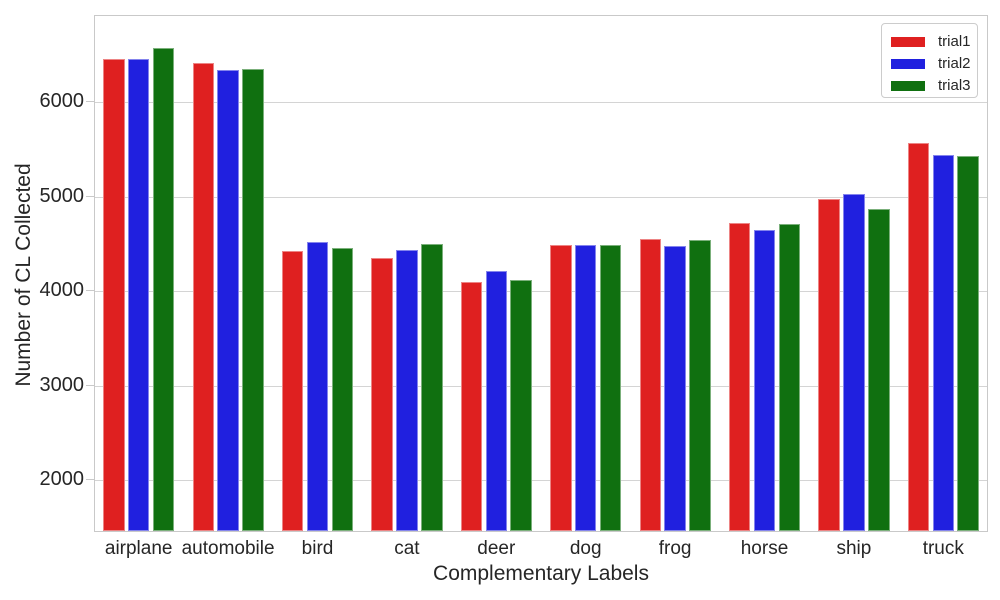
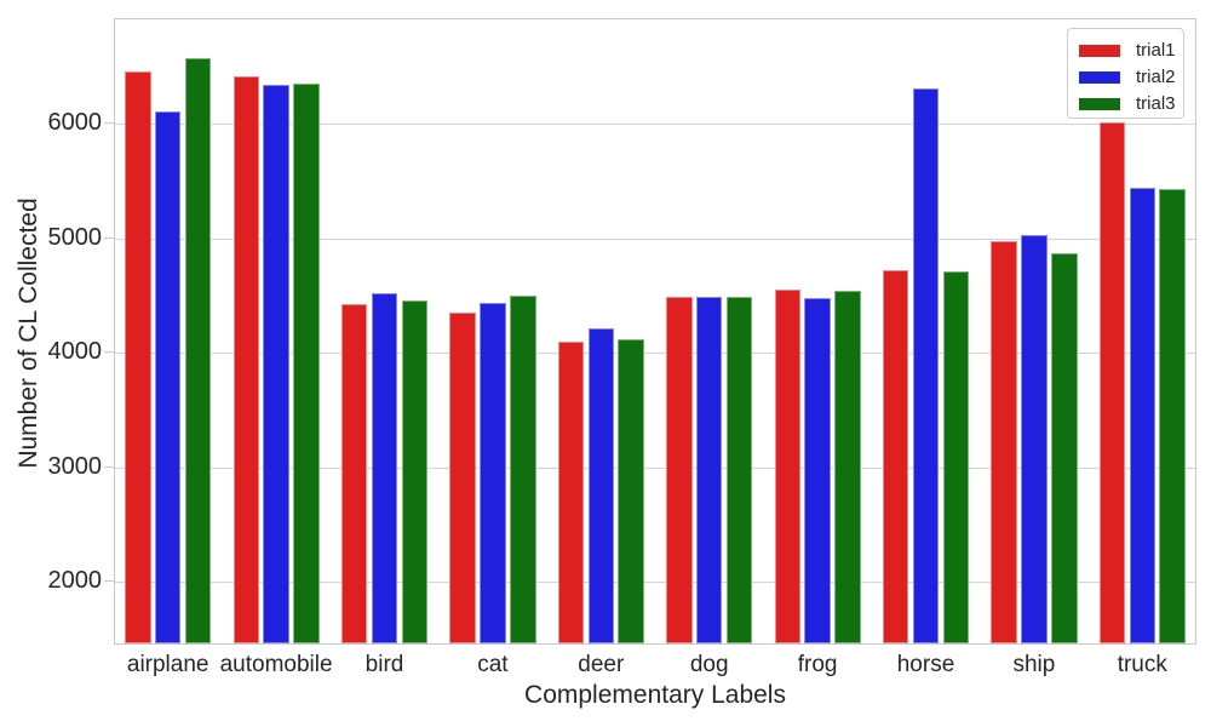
trial2/airplane: 6400 -> 6100
trial2/horse: 4600 -> 6300
trial1/truck: 5600 -> 6000
